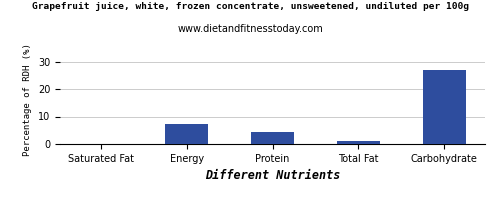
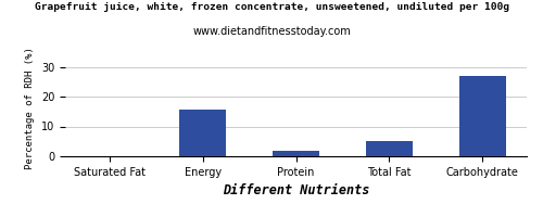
Energy: 7.2 -> 15.5
Protein: 4.5 -> 2.0
Total Fat: 1.1 -> 5.0
